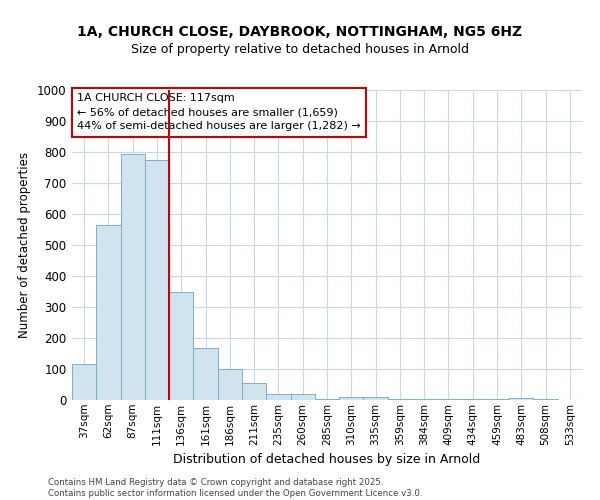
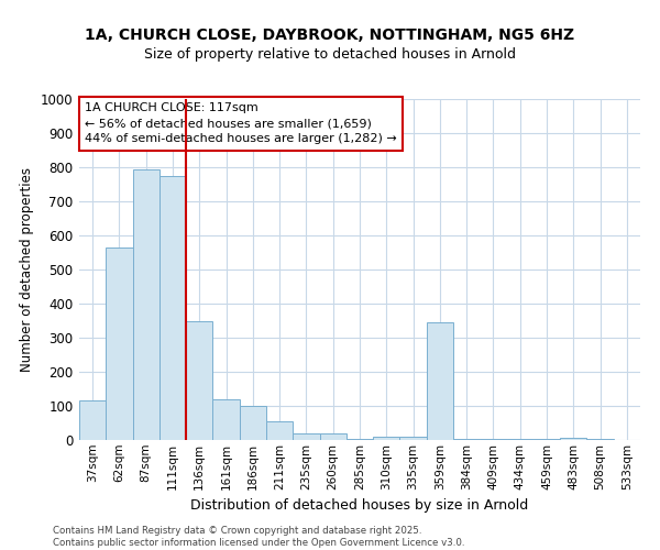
161sqm: 168 -> 120
359sqm: 2 -> 345
